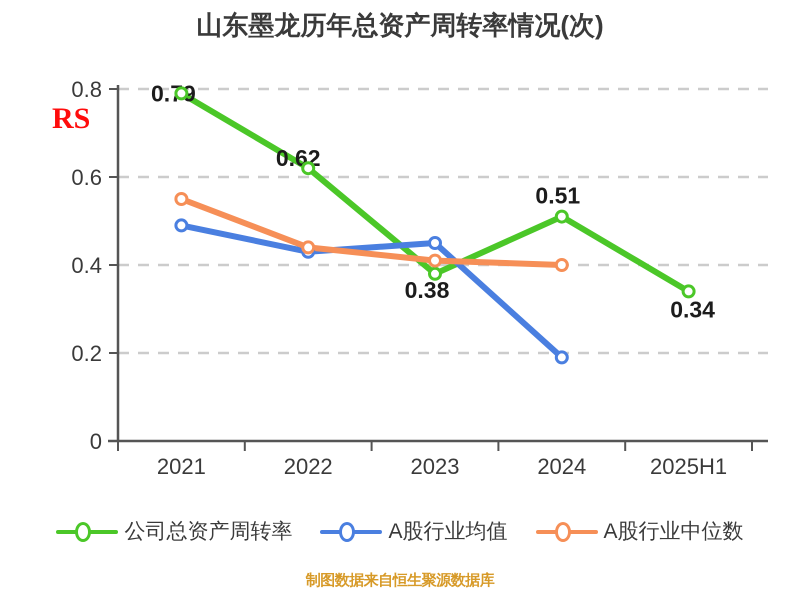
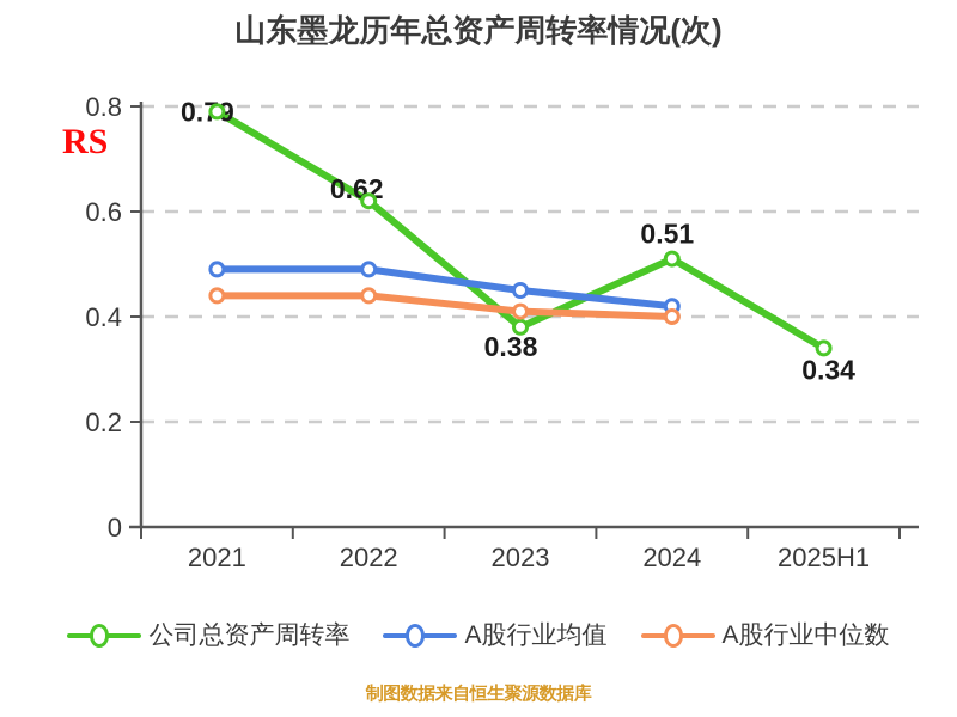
A股行业中位数/2021: 0.55 -> 0.44
A股行业均值/2022: 0.43 -> 0.49
A股行业均值/2024: 0.19 -> 0.42
